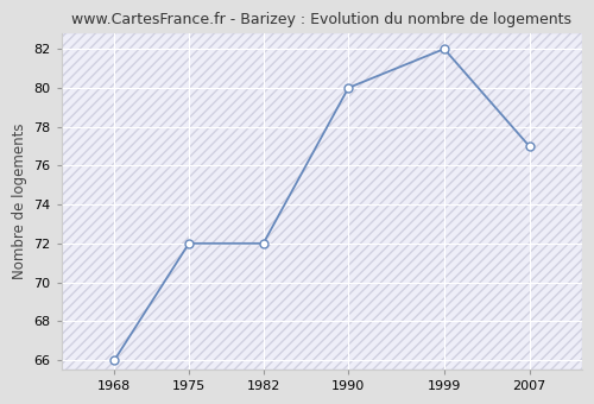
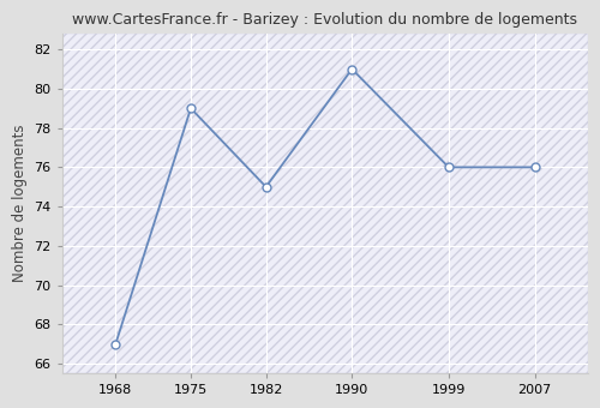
1968: 66 -> 67
1975: 72 -> 79
1982: 72 -> 75
1990: 80 -> 81
1999: 82 -> 76
2007: 77 -> 76
